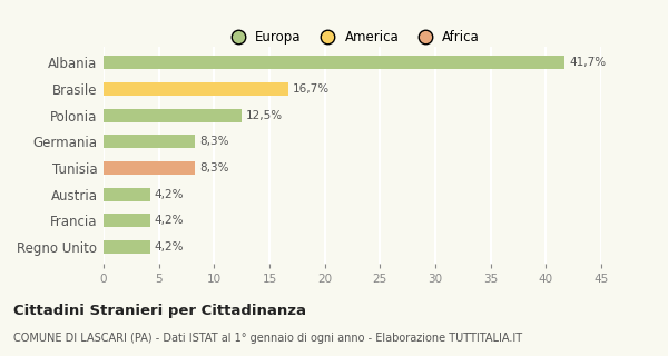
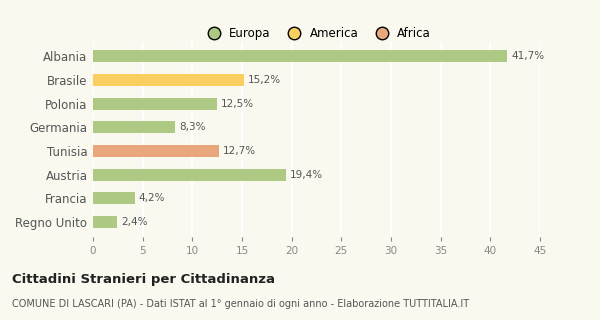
Brasile: 16,7% -> 15,2%
Tunisia: 8,3% -> 12,7%
Austria: 4,2% -> 19,4%
Regno Unito: 4,2% -> 2,4%
